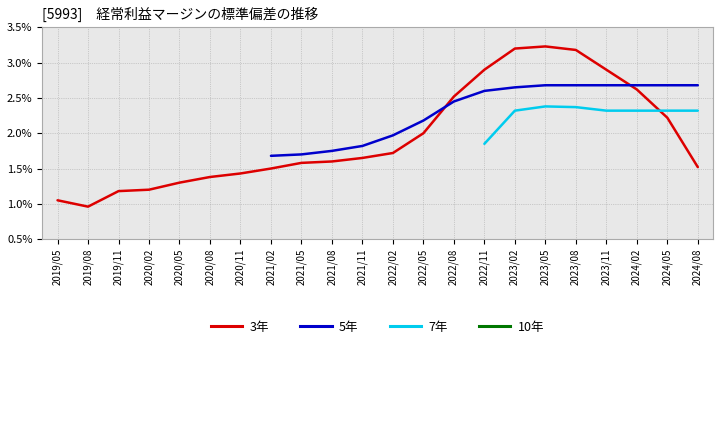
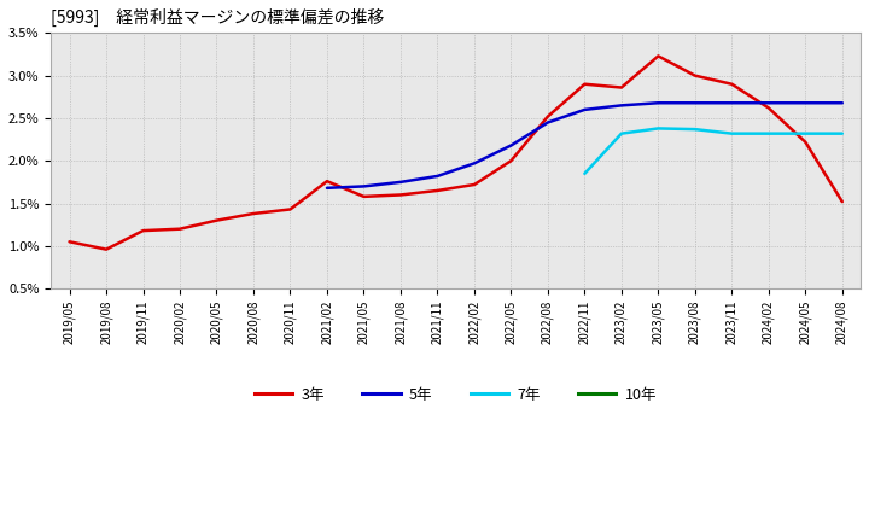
3年/2021/02: 1.50% -> 1.76%
3年/2023/02: 3.20% -> 2.86%
3年/2023/08: 3.18% -> 3.00%
